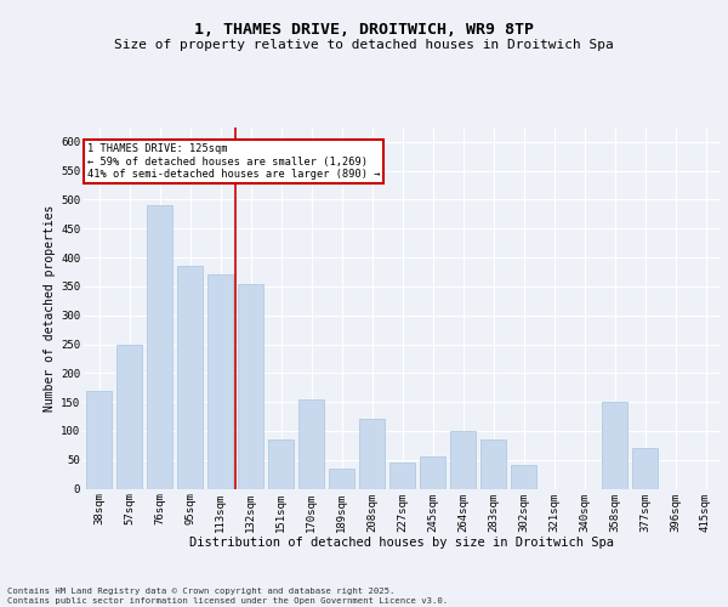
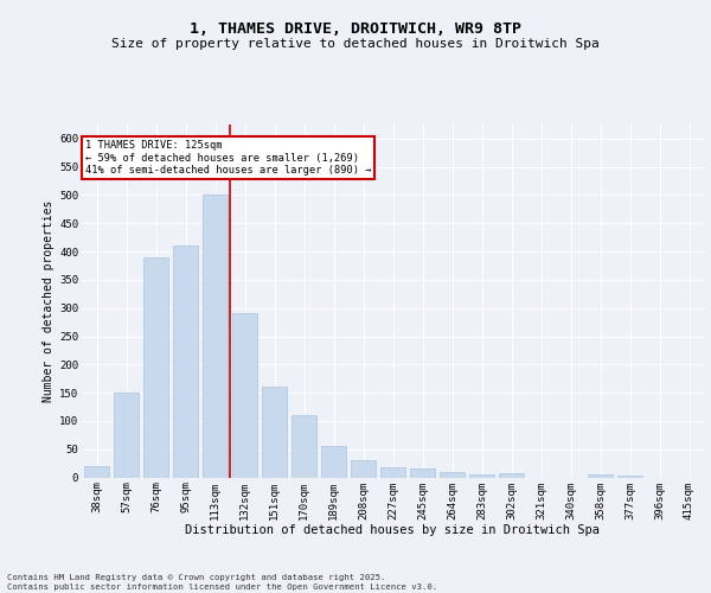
38sqm: 170 -> 20
57sqm: 250 -> 150
76sqm: 490 -> 390
95sqm: 385 -> 410
113sqm: 370 -> 500
132sqm: 355 -> 290
151sqm: 85 -> 160
170sqm: 155 -> 110
189sqm: 35 -> 55
208sqm: 120 -> 30
227sqm: 45 -> 17
245sqm: 55 -> 15
264sqm: 100 -> 10
283sqm: 85 -> 5
302sqm: 40 -> 7
358sqm: 150 -> 5
377sqm: 70 -> 3
